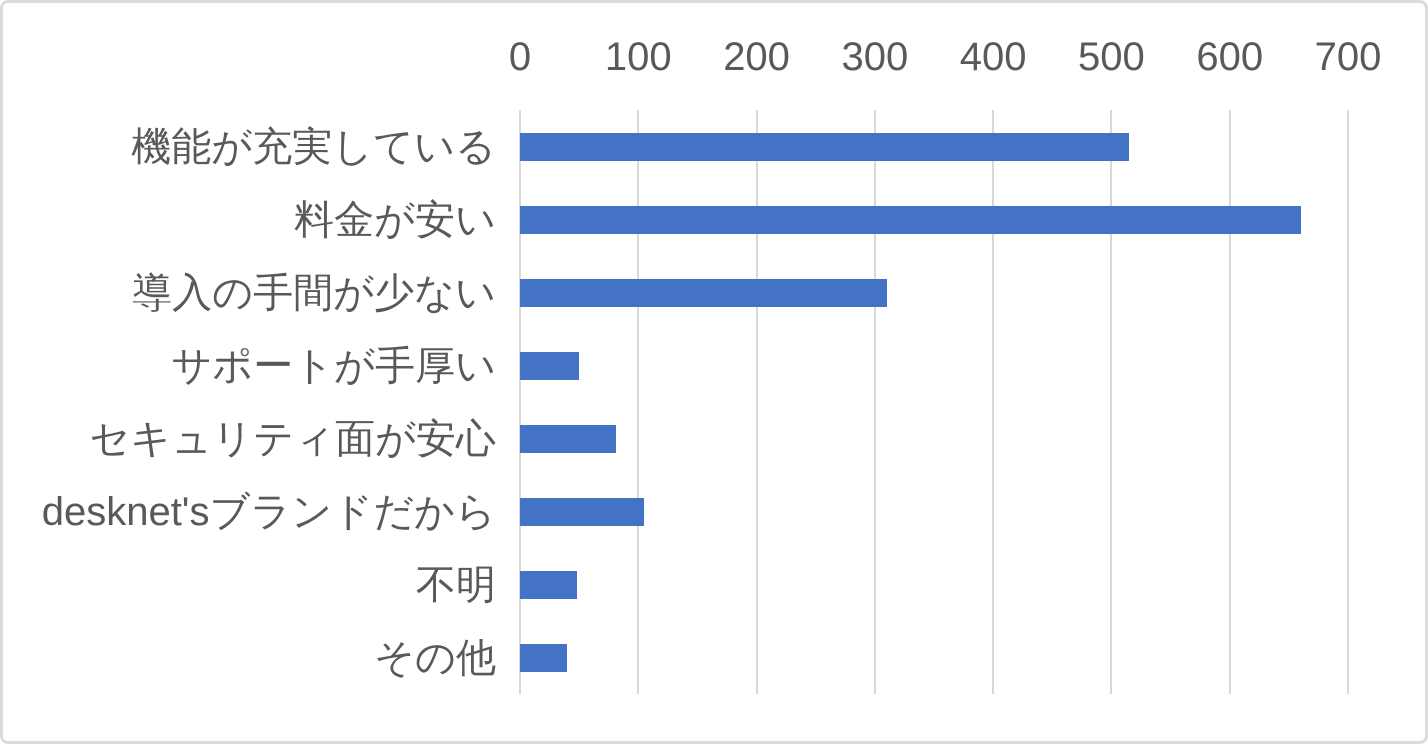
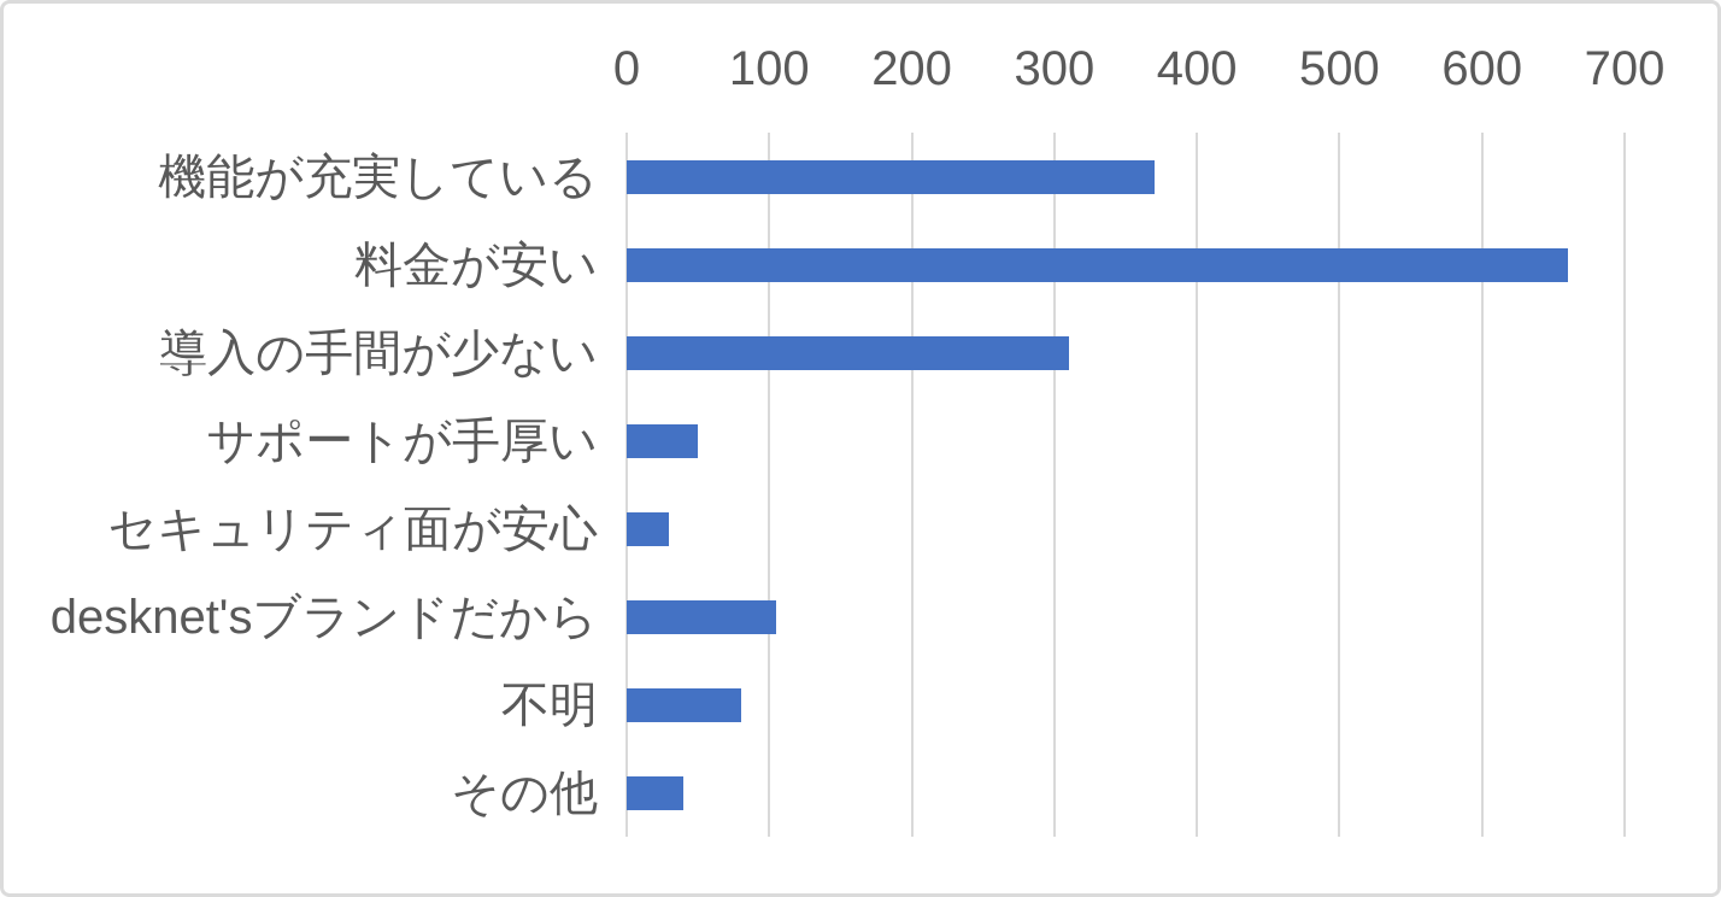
機能が充実している: 515 -> 370
セキュリティ面が安心: 81 -> 30
不明: 48 -> 80
